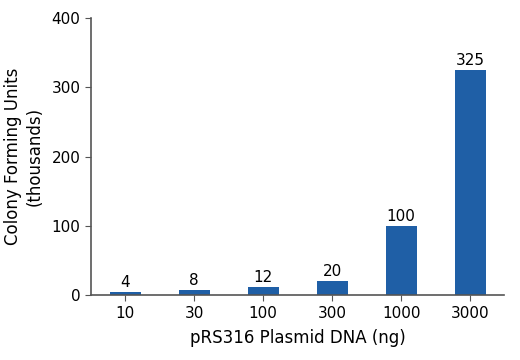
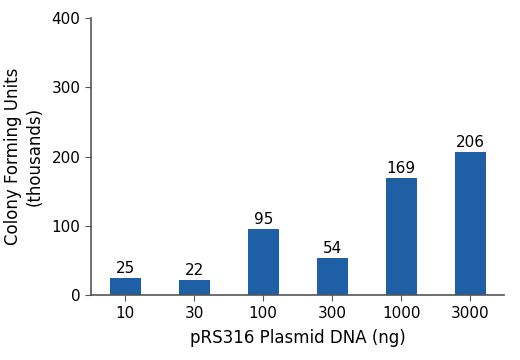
10: 4 -> 25
30: 8 -> 22
100: 12 -> 95
300: 20 -> 54
1000: 100 -> 169
3000: 325 -> 206
